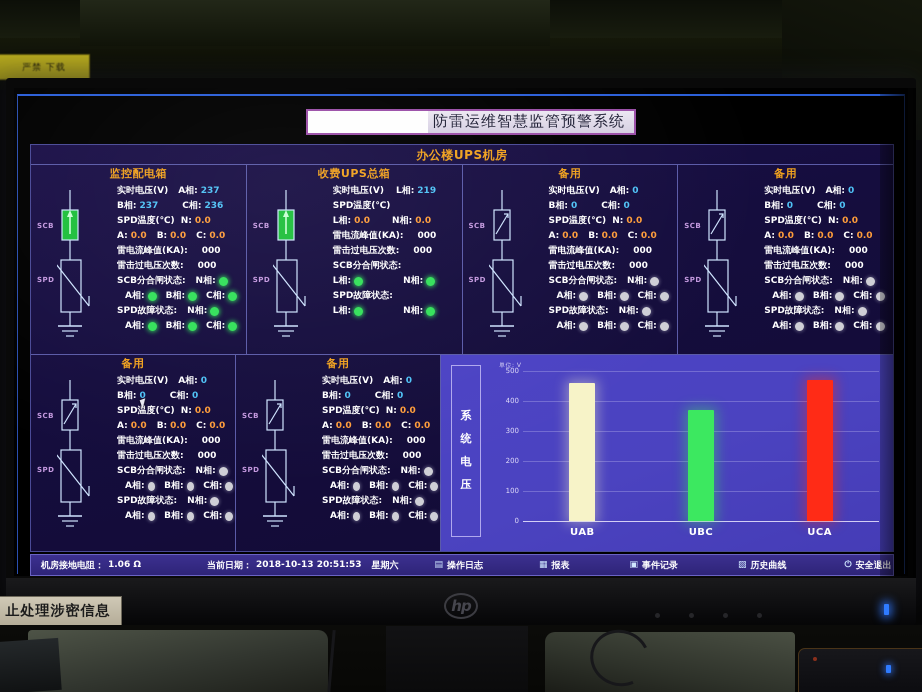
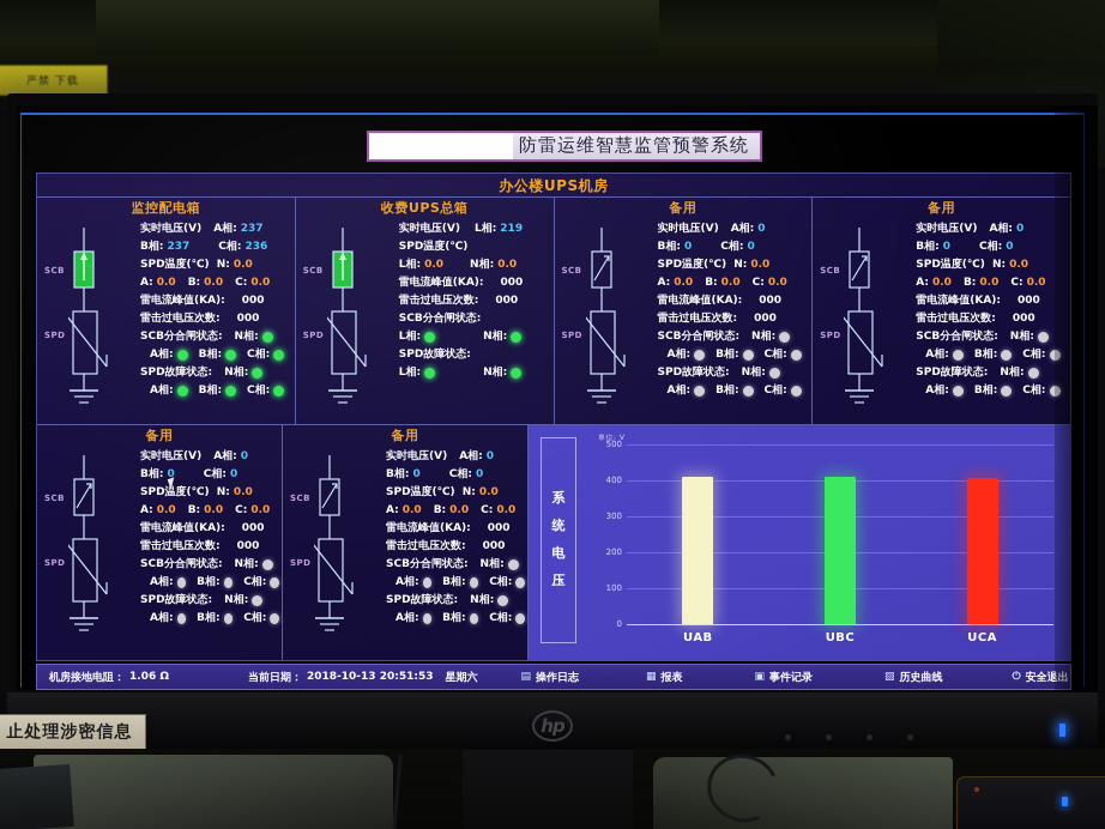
UAB: 460 -> 410
UBC: 370 -> 410
UCA: 470 -> 410
